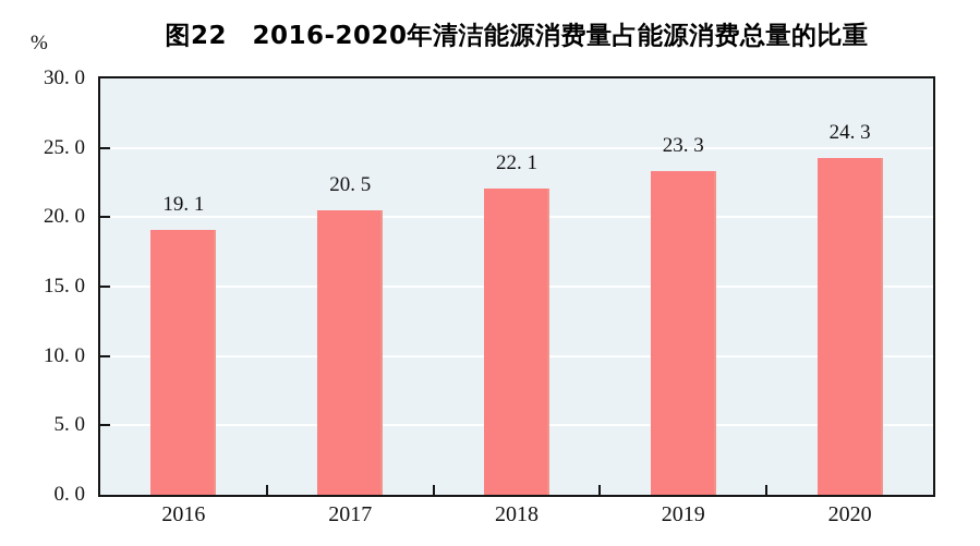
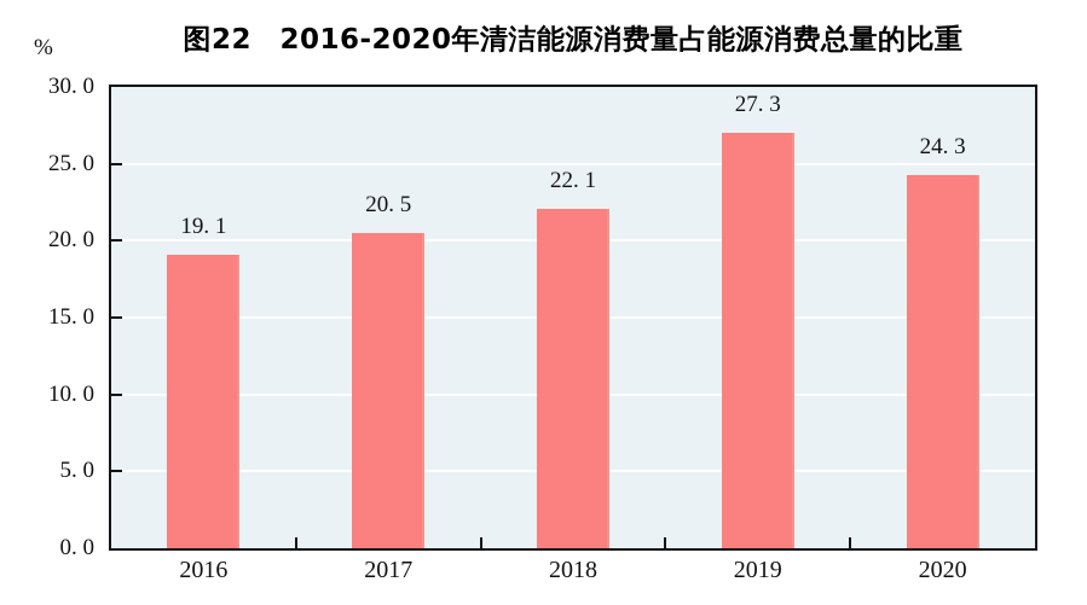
2019: 23 -> 27
